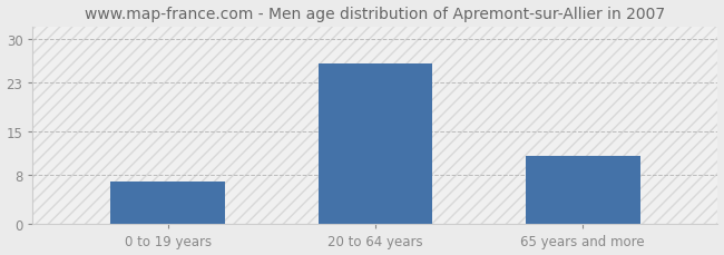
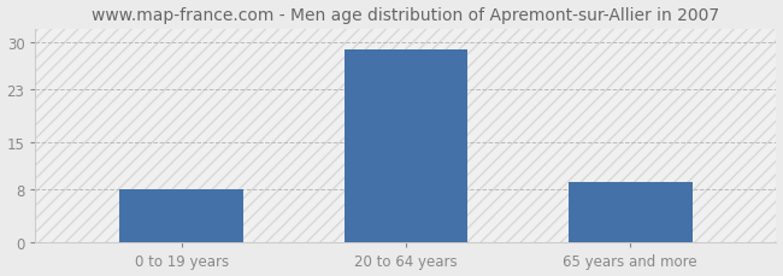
0 to 19 years: 7 -> 8
20 to 64 years: 26 -> 29
65 years and more: 11 -> 9
